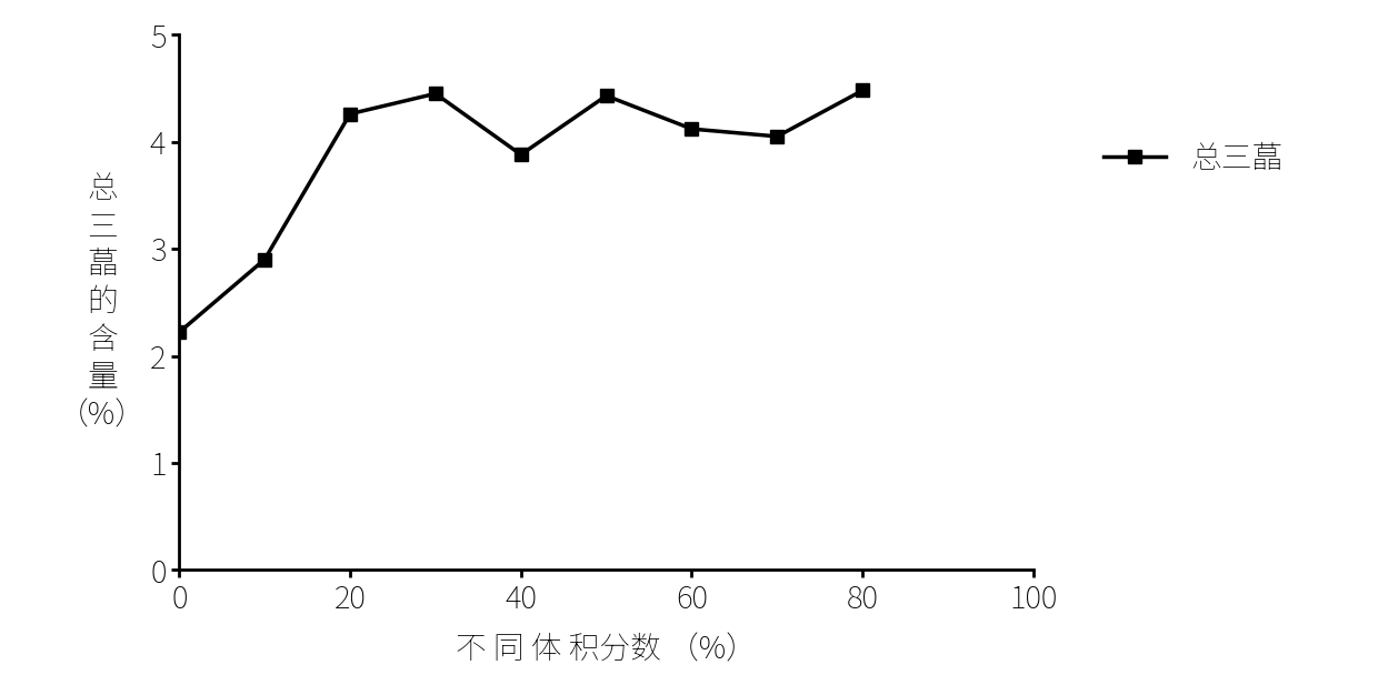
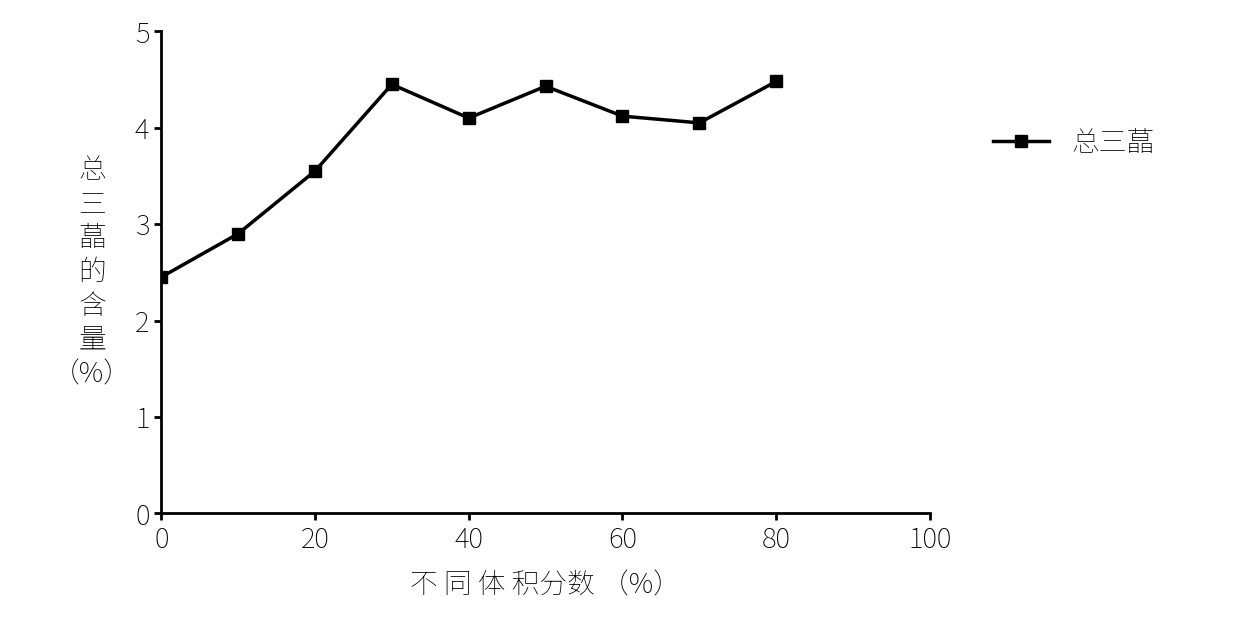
0: 2.22 -> 2.45
20: 4.26 -> 3.55
40: 3.88 -> 4.10
